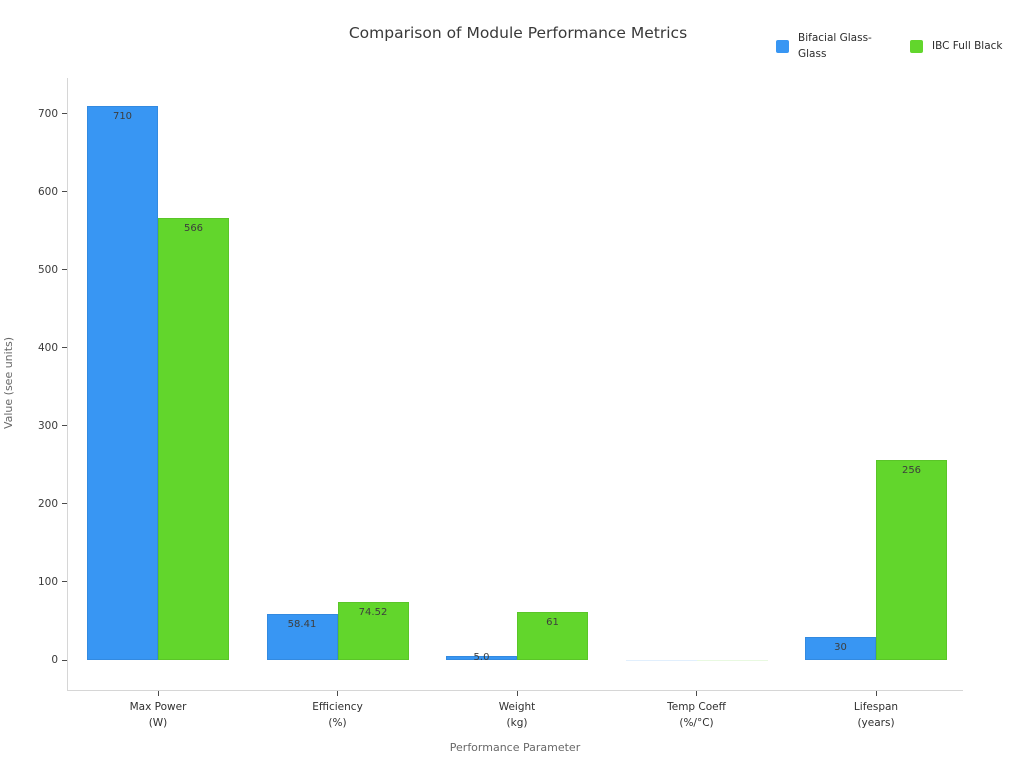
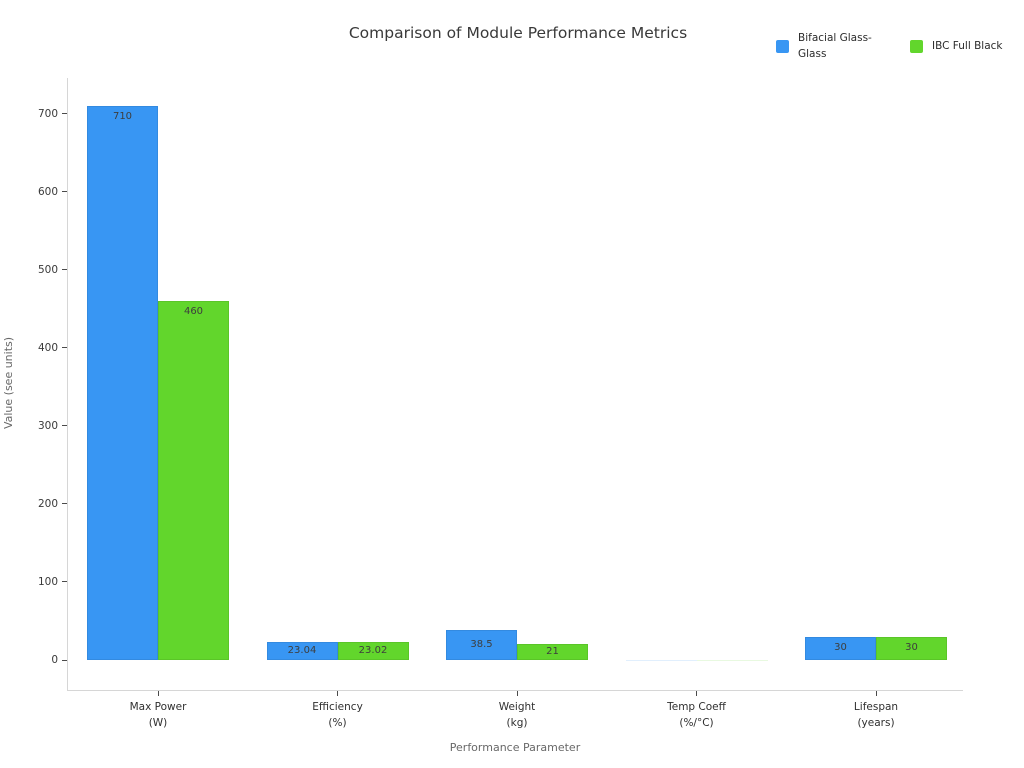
IBC Full Black/Max Power (W): 566 -> 460
Bifacial Glass-Glass/Efficiency (%): 58.41 -> 23.04
IBC Full Black/Efficiency (%): 74.52 -> 23.02
Bifacial Glass-Glass/Weight (kg): 5.0 -> 38.5
IBC Full Black/Weight (kg): 61 -> 21
IBC Full Black/Lifespan (years): 256 -> 30
